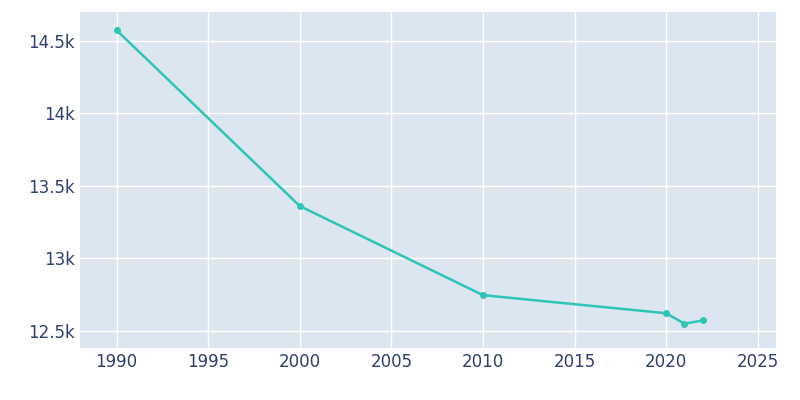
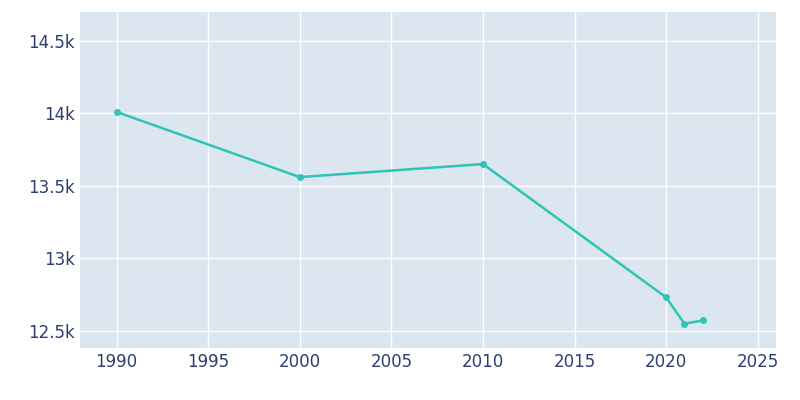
1990: 14.57k -> 14.01k
2000: 13.36k -> 13.56k
2010: 12.74k -> 13.65k
2020: 12.62k -> 12.73k
